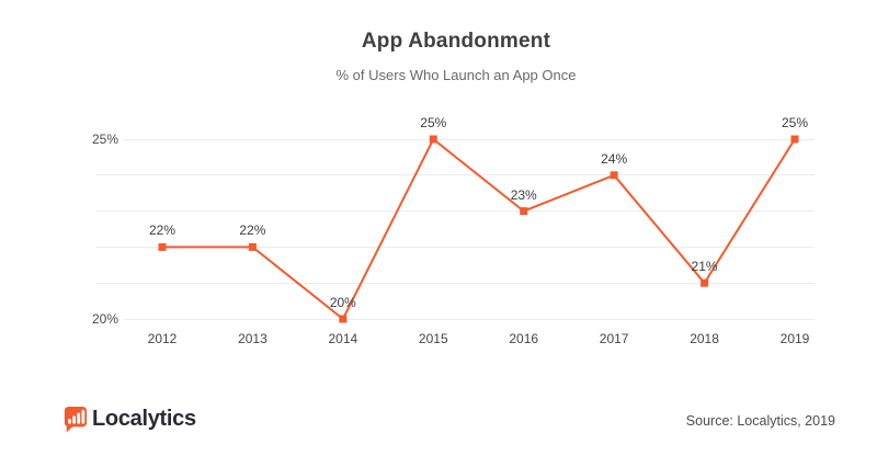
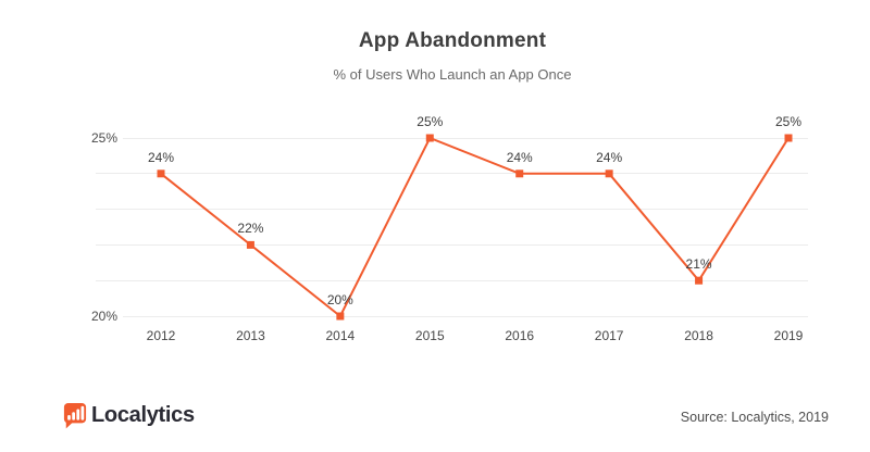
2012: 22% -> 24%
2016: 23% -> 24%
